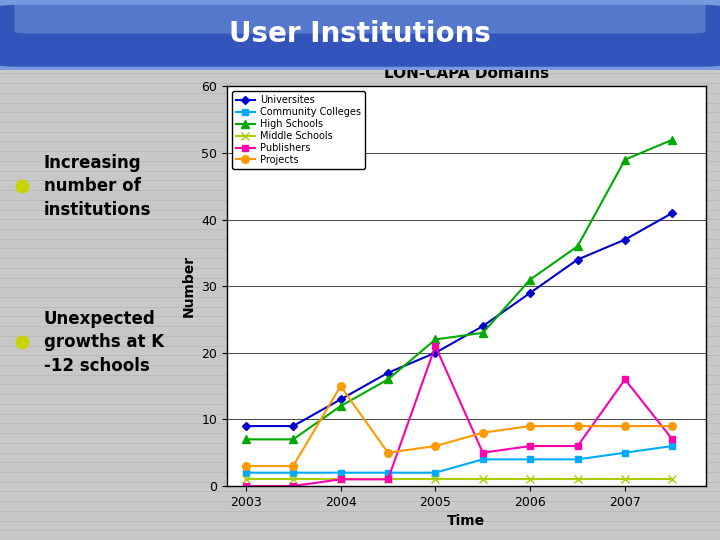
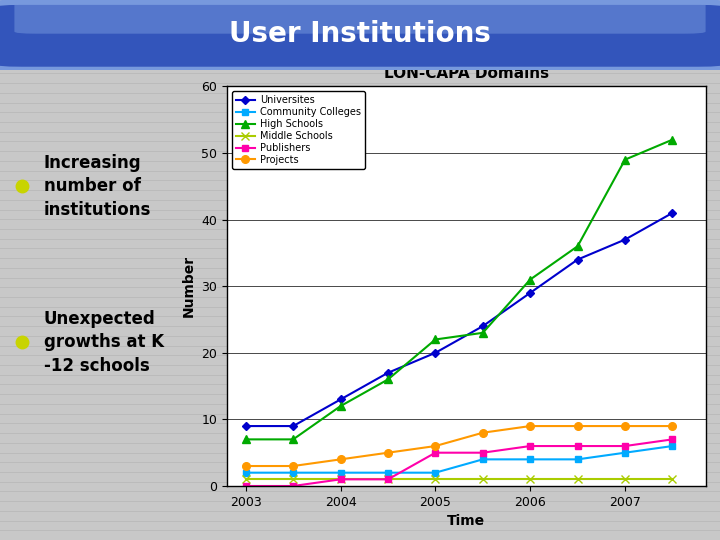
Projects/2004: 15 -> 4
Publishers/2005: 21 -> 5
Publishers/2007: 16 -> 6
